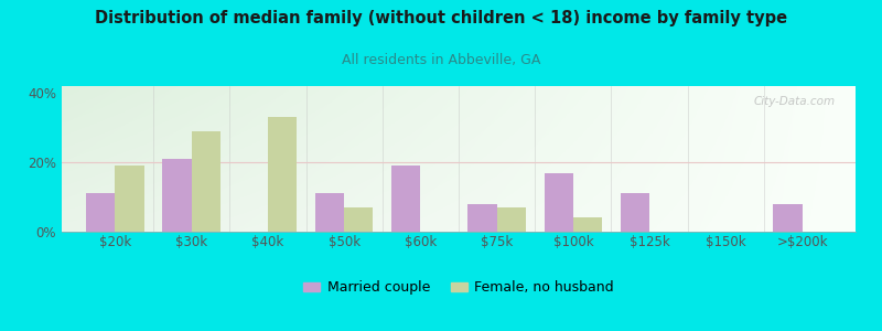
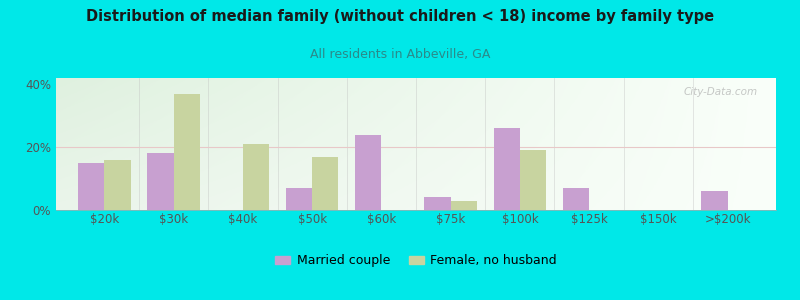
Married couple/$20k: 11% -> 15%
Female, no husband/$20k: 19% -> 16%
Married couple/$30k: 21% -> 18%
Female, no husband/$30k: 29% -> 37%
Female, no husband/$40k: 33% -> 21%
Married couple/$50k: 11% -> 7%
Female, no husband/$50k: 7% -> 17%
Married couple/$60k: 19% -> 24%
Married couple/$75k: 8% -> 4%
Female, no husband/$75k: 7% -> 3%
Married couple/$100k: 17% -> 26%
Female, no husband/$100k: 4% -> 19%
Married couple/$125k: 11% -> 7%
Married couple/>$200k: 8% -> 6%
